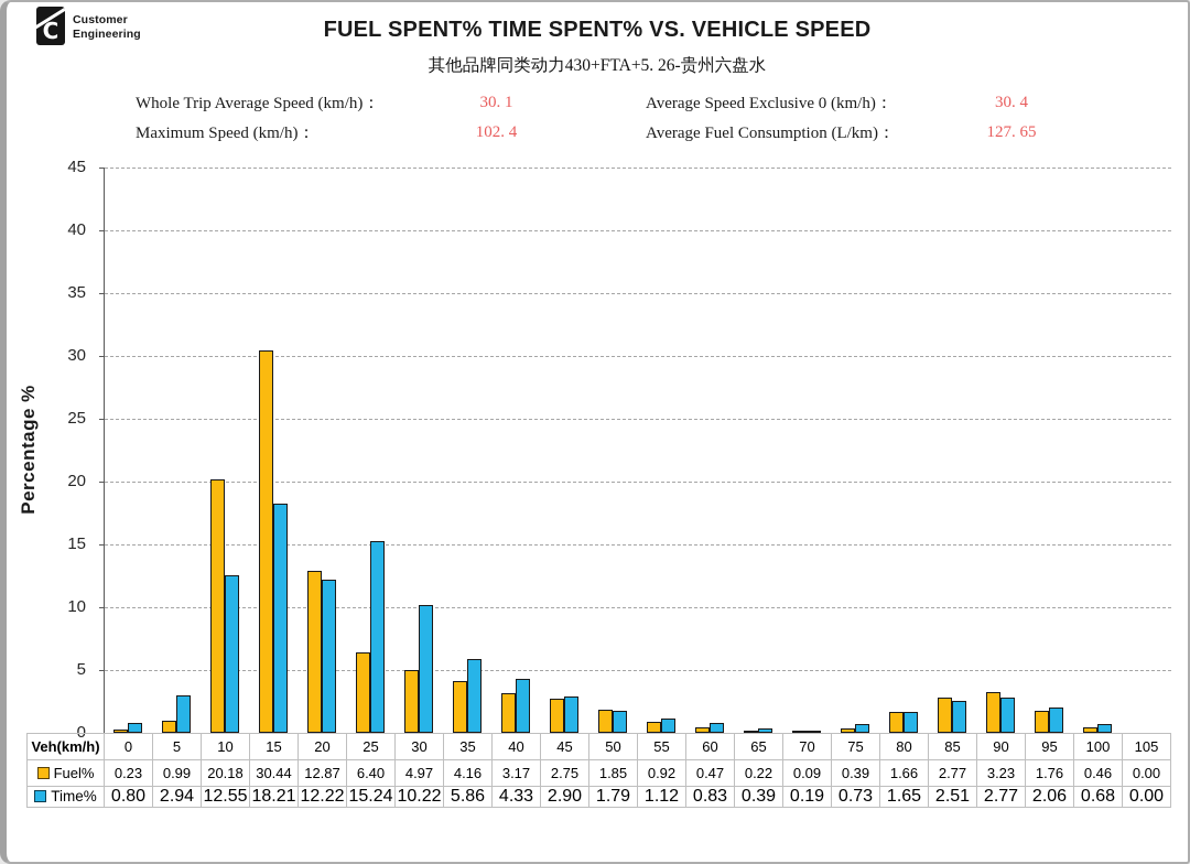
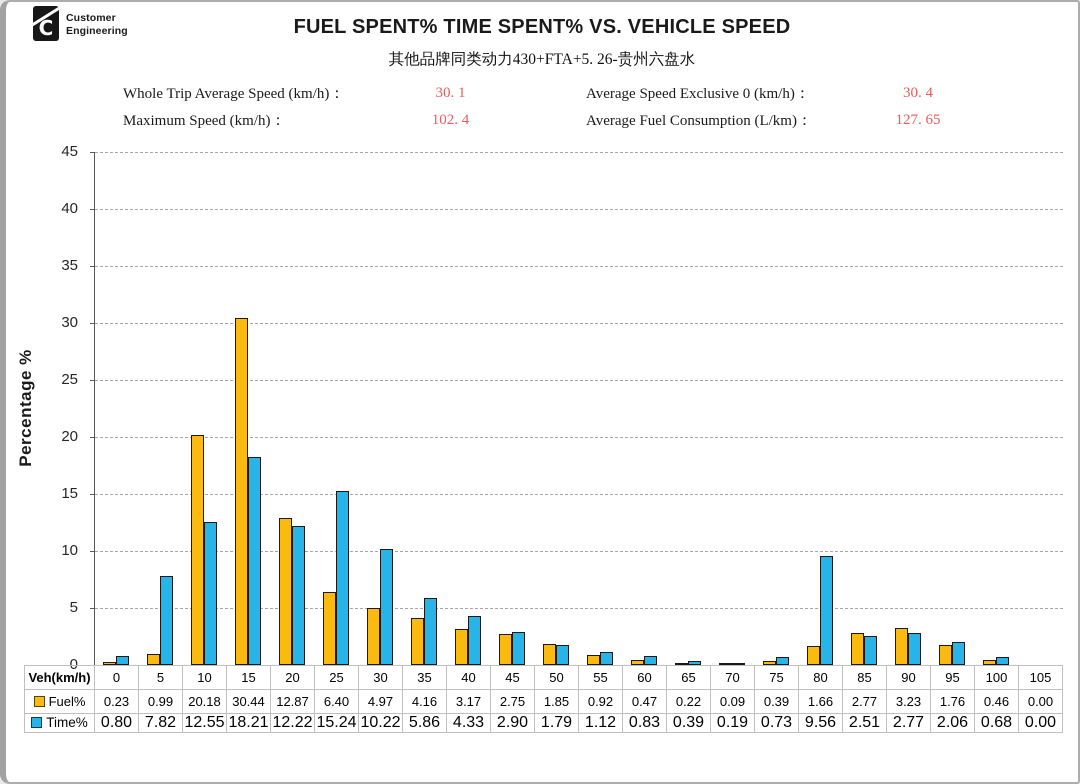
Time%/5: 2.94 -> 7.82
Time%/80: 1.65 -> 9.56
